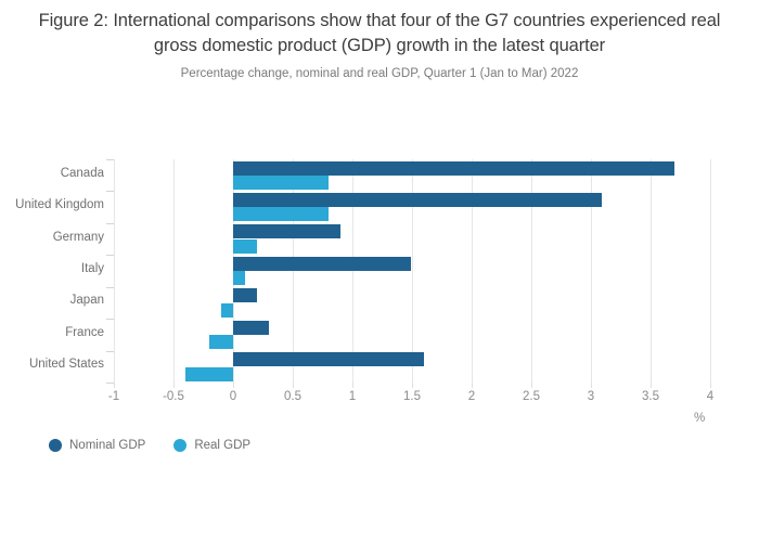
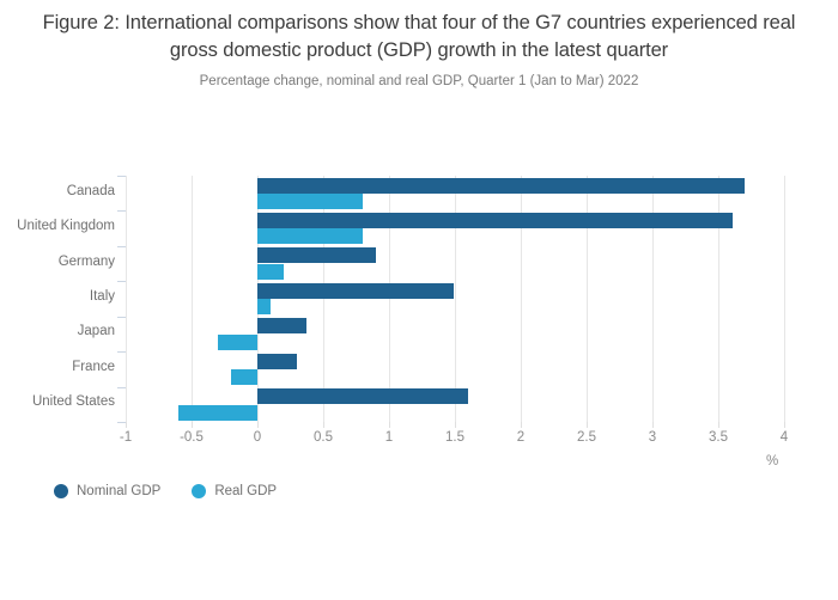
Nominal GDP/United Kingdom: 3.09 -> 3.61
Nominal GDP/Japan: 0.20 -> 0.37
Real GDP/Japan: -0.1 -> -0.3
Real GDP/United States: -0.4 -> -0.6
